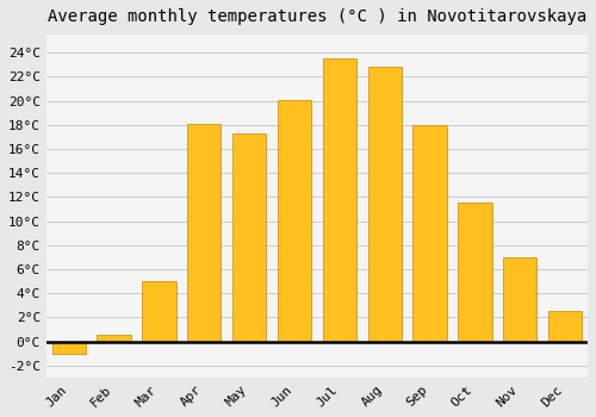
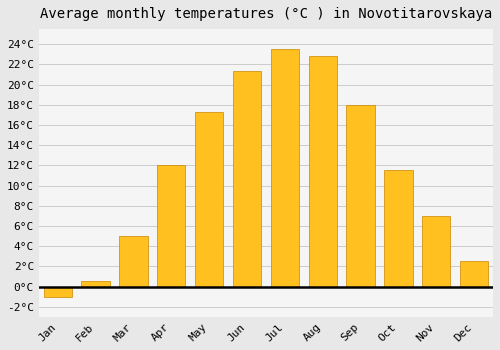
Apr: 18.1°C -> 12.0°C
Jun: 20.1°C -> 21.3°C
